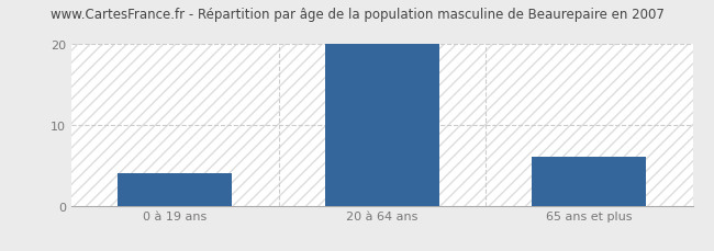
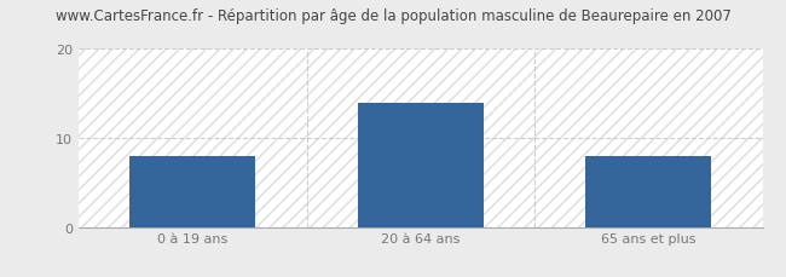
0 à 19 ans: 4 -> 8
20 à 64 ans: 20 -> 14
65 ans et plus: 6 -> 8
